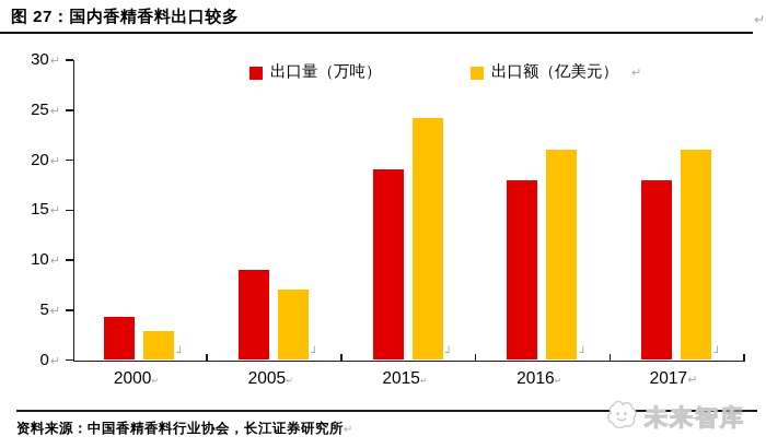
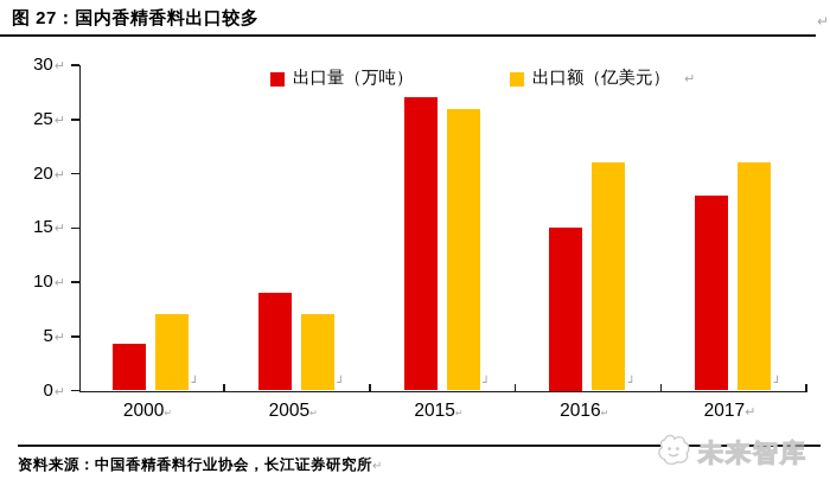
出口额（亿美元）/2000: 3 -> 7
出口量（万吨）/2015: 19 -> 27
出口额（亿美元）/2015: 24 -> 26
出口量（万吨）/2016: 18 -> 15
